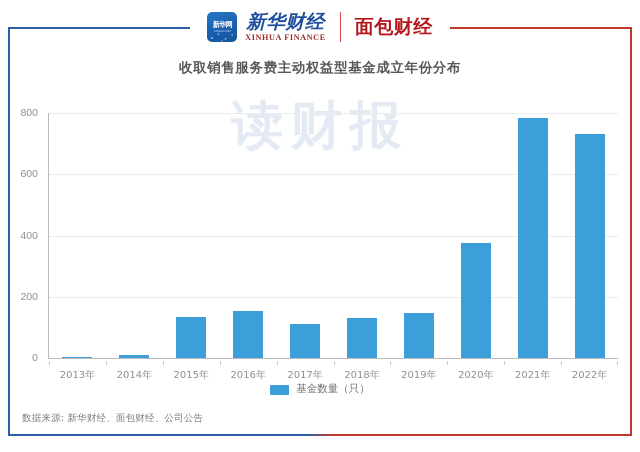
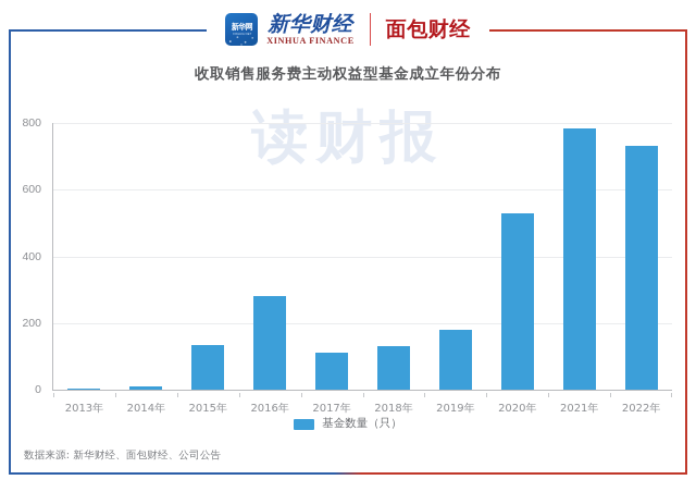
2016年: 150 -> 280
2019年: 150 -> 180
2020年: 380 -> 530
